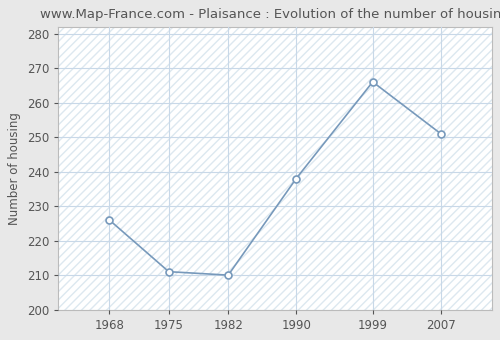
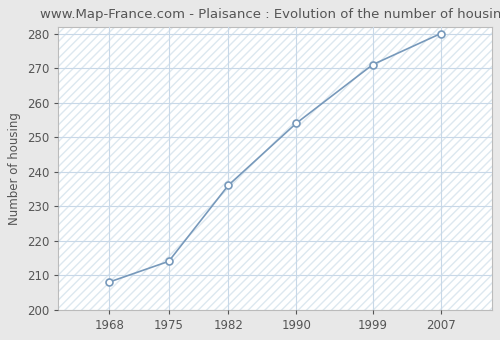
1968: 226 -> 208
1975: 211 -> 214
1982: 210 -> 236
1990: 238 -> 254
1999: 266 -> 271
2007: 251 -> 280
